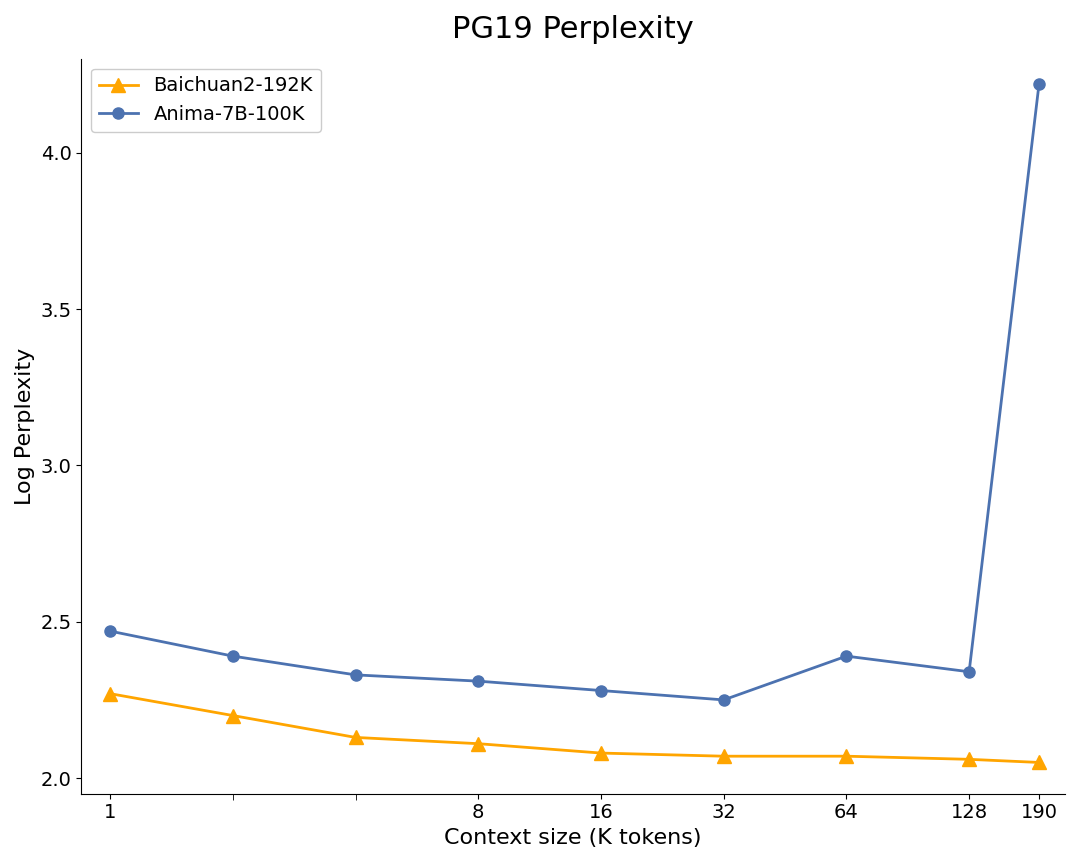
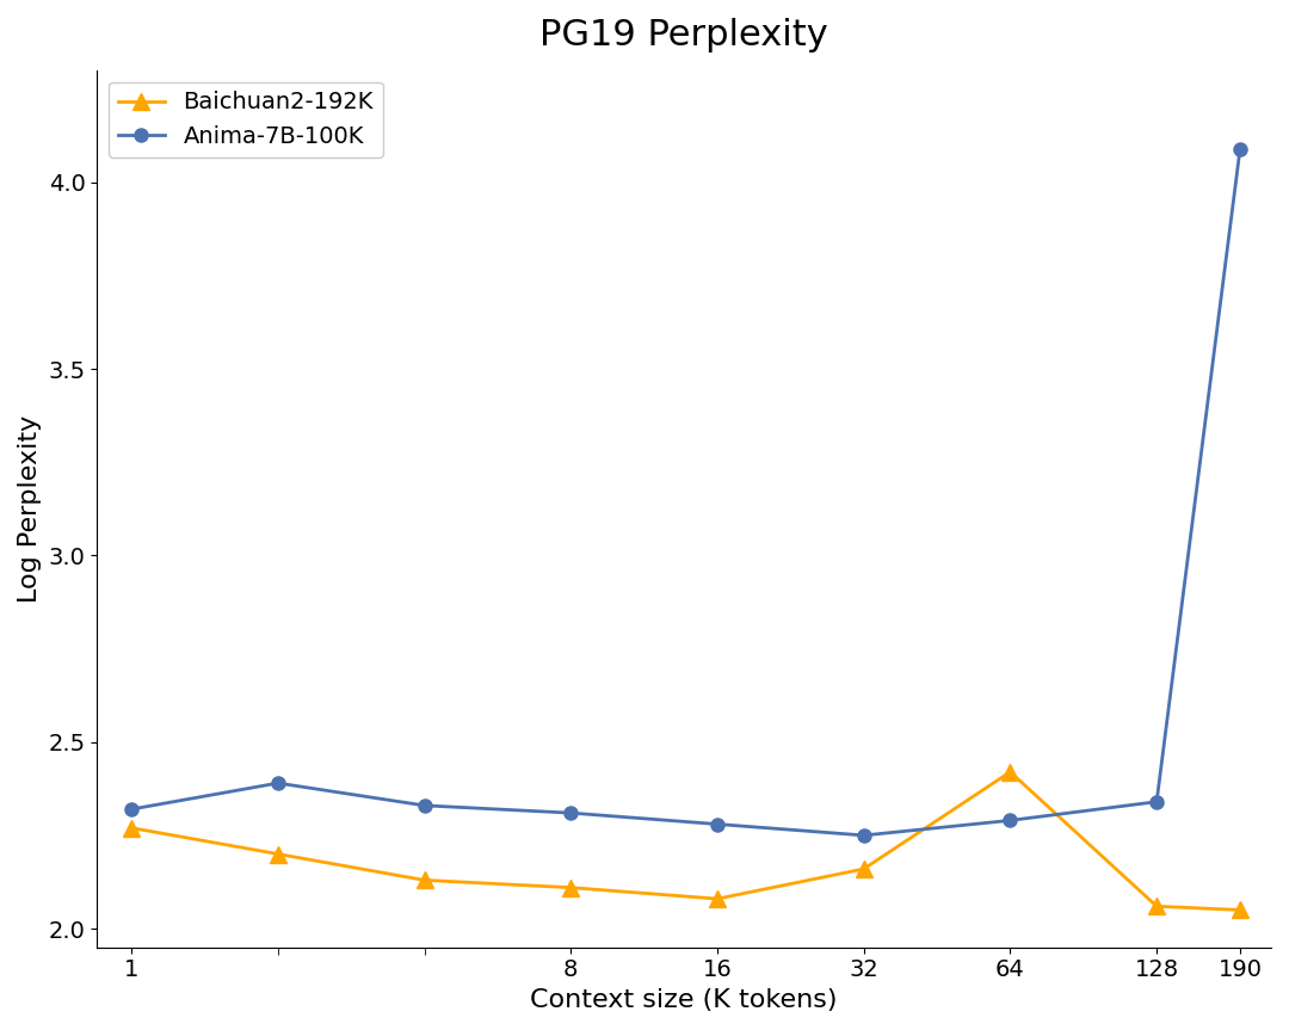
Anima-7B-100K/1: 2.47 -> 2.32
Baichuan2-192K/32: 2.07 -> 2.16
Baichuan2-192K/64: 2.07 -> 2.42
Anima-7B-100K/64: 2.39 -> 2.29
Anima-7B-100K/190: 4.22 -> 4.09
